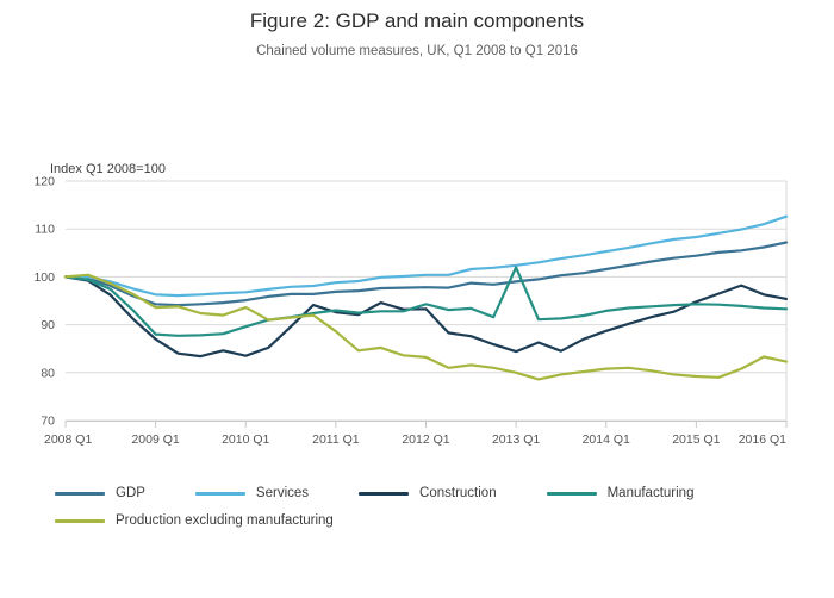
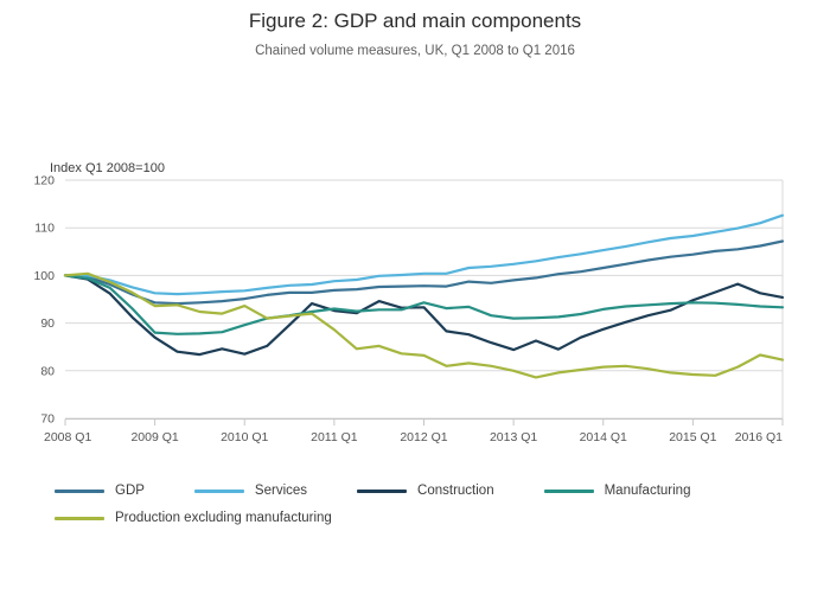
Manufacturing/2013 Q1: 102 -> 91
